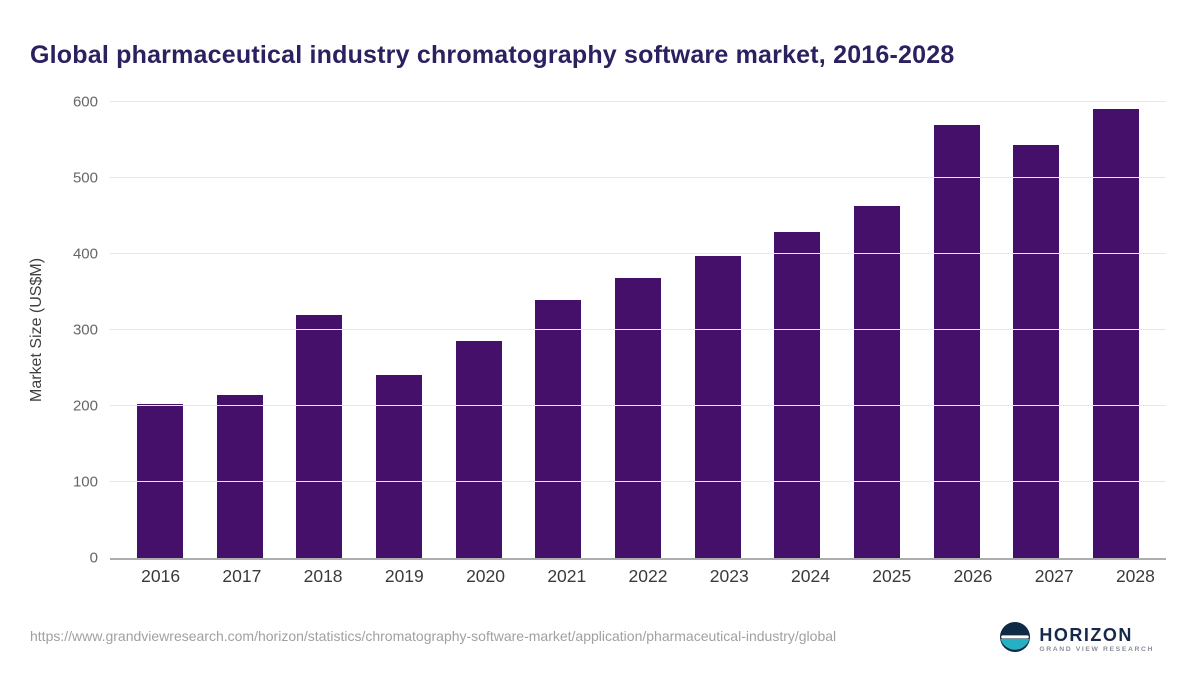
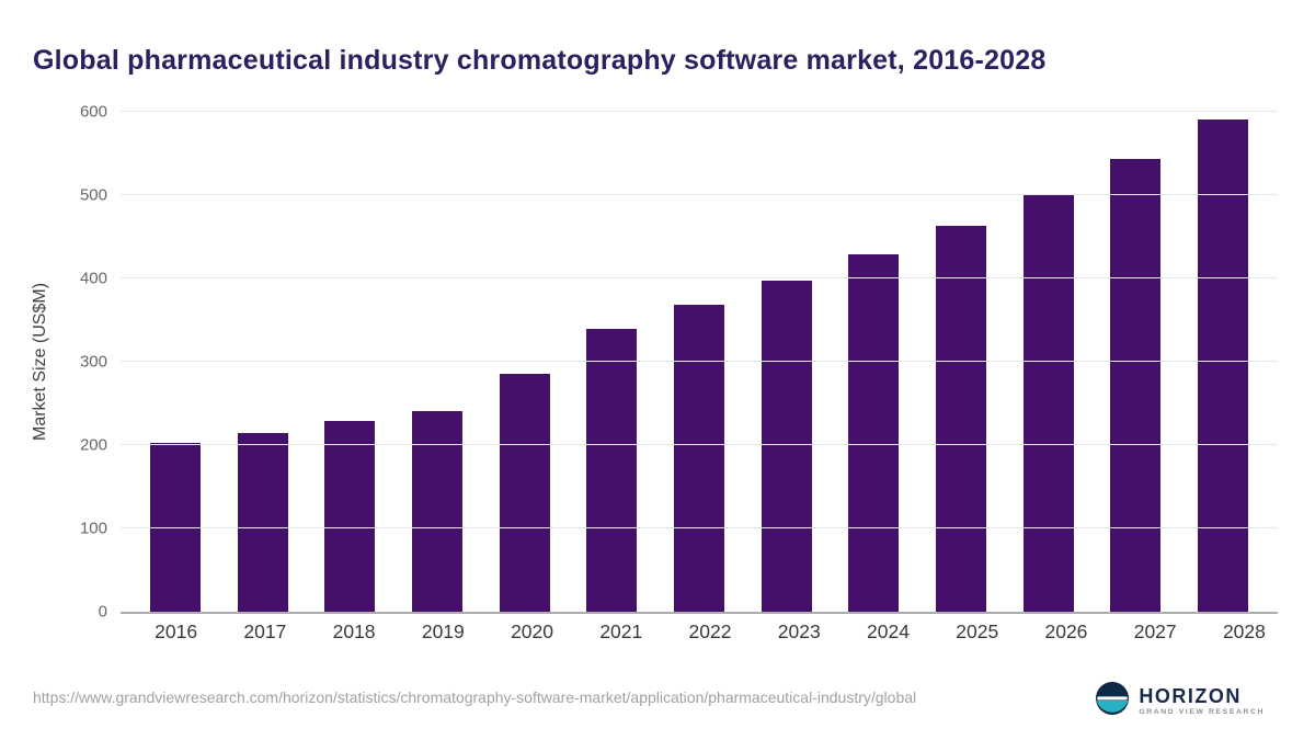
2018: 320 -> 230
2026: 570 -> 500
